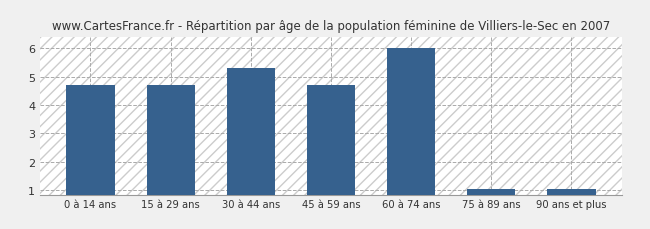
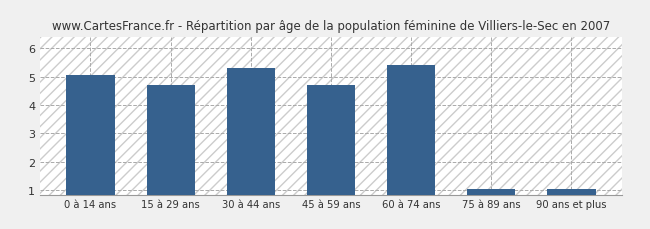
0 à 14 ans: 4.70 -> 5.05
60 à 74 ans: 6.00 -> 5.40
